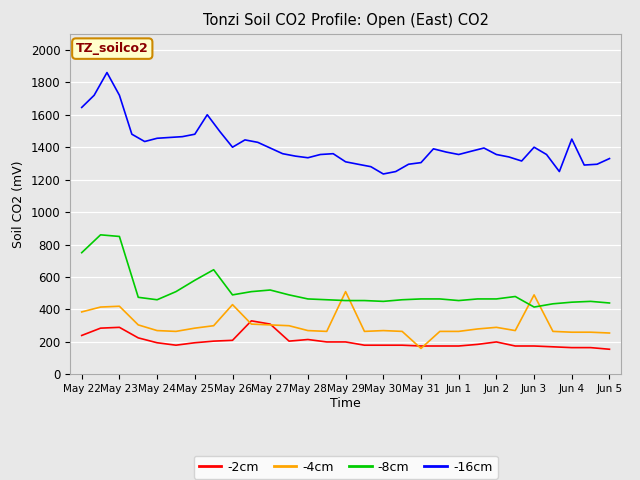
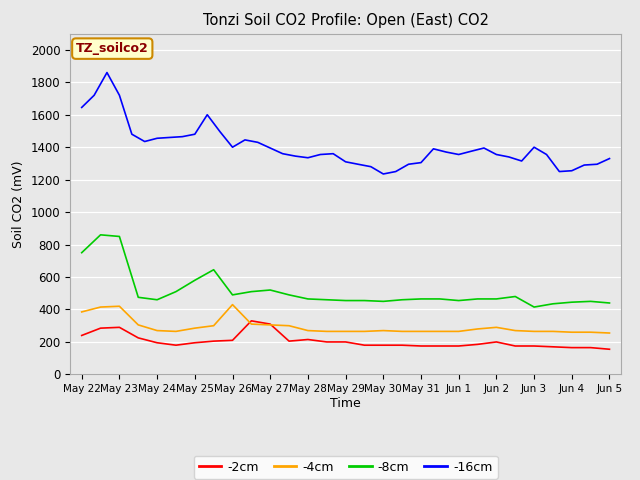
-4cm/May 29: 510 -> 260
-4cm/May 31: 160 -> 260
-4cm/Jun 3: 490 -> 260
-16cm/Jun 4: 1450 -> 1260
